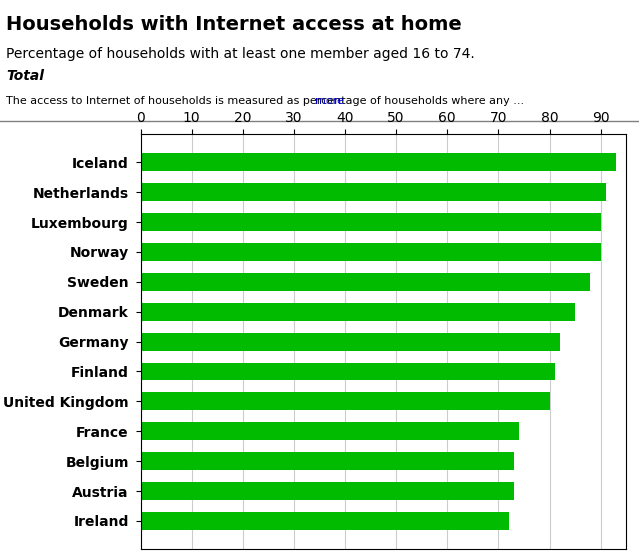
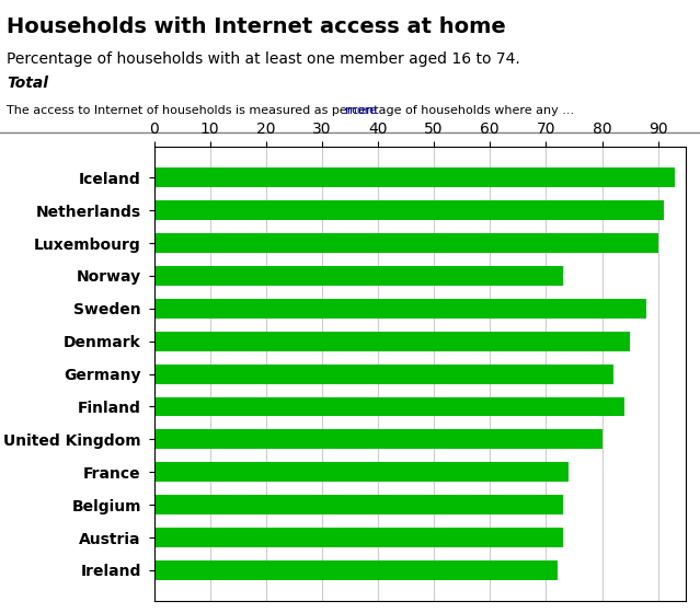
Norway: 90 -> 73
Finland: 81 -> 84
